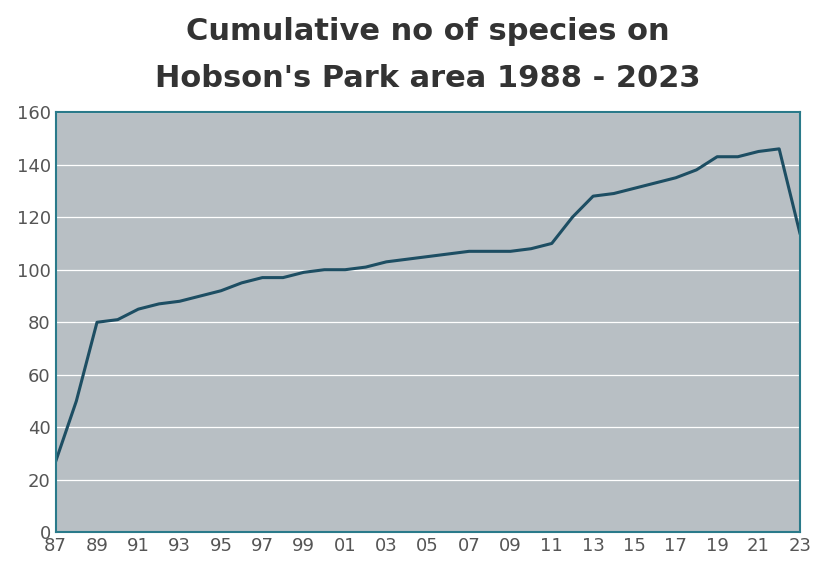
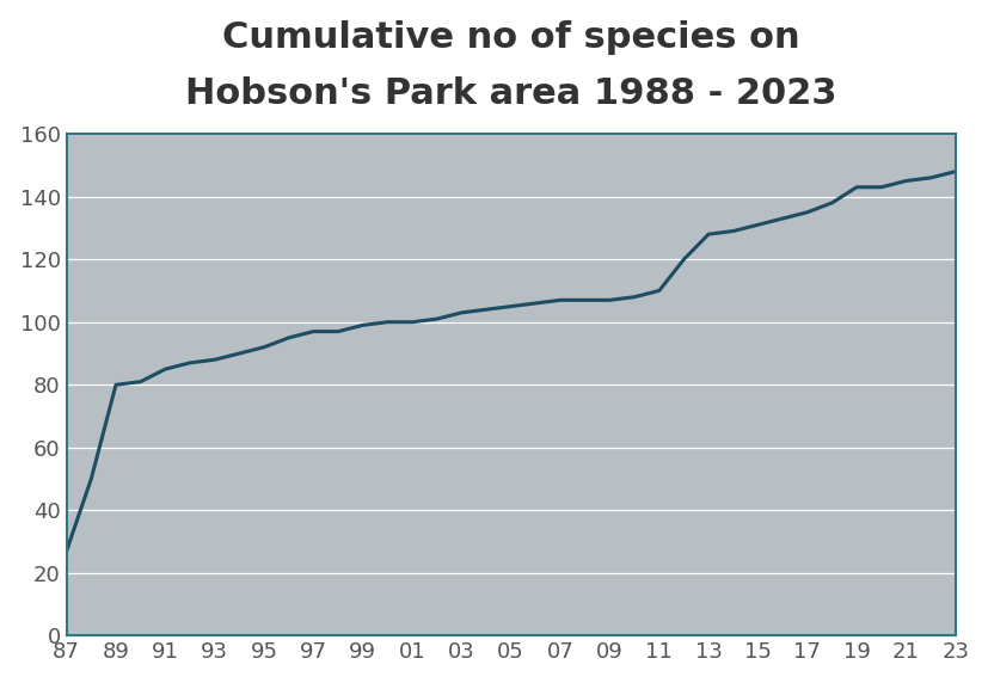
23: 114 -> 148
